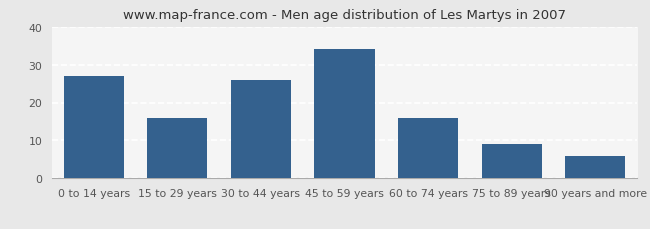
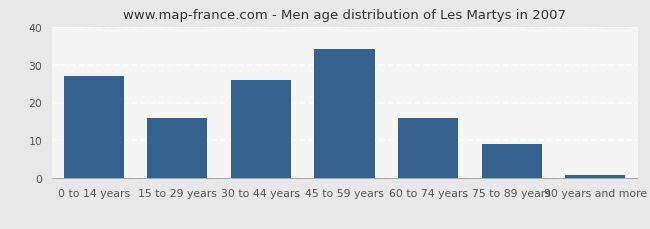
90 years and more: 6 -> 1
